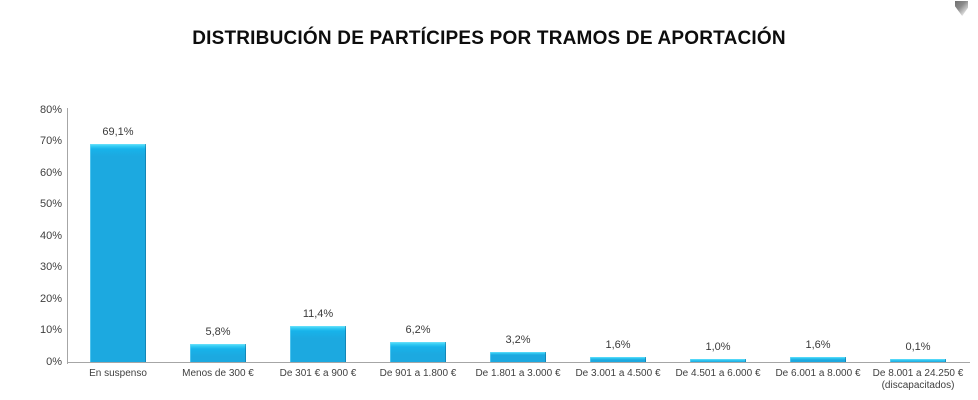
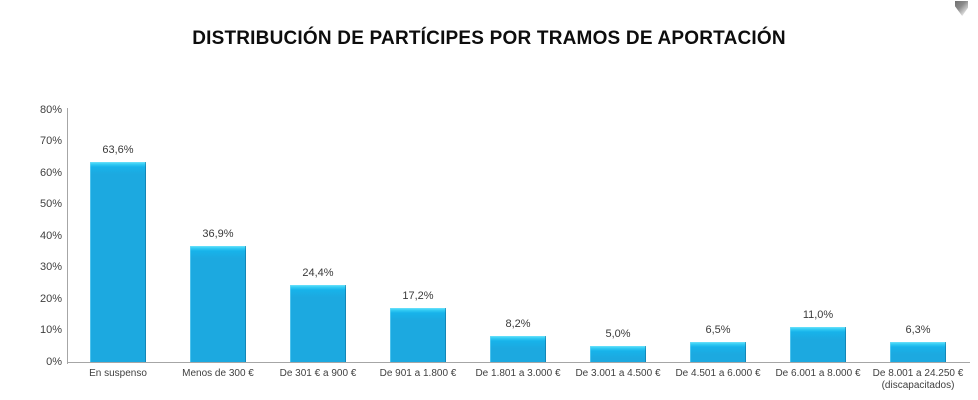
En suspenso: 69,1% -> 63,6%
Menos de 300 €: 5,8% -> 36,9%
De 301 € a 900 €: 11,4% -> 24,4%
De 901 a 1.800 €: 6,2% -> 17,2%
De 1.801 a 3.000 €: 3,2% -> 8,2%
De 3.001 a 4.500 €: 1,6% -> 5,0%
De 4.501 a 6.000 €: 1,0% -> 6,5%
De 6.001 a 8.000 €: 1,6% -> 11,0%
De 8.001 a 24.250 € (discapacitados): 0,1% -> 6,3%
